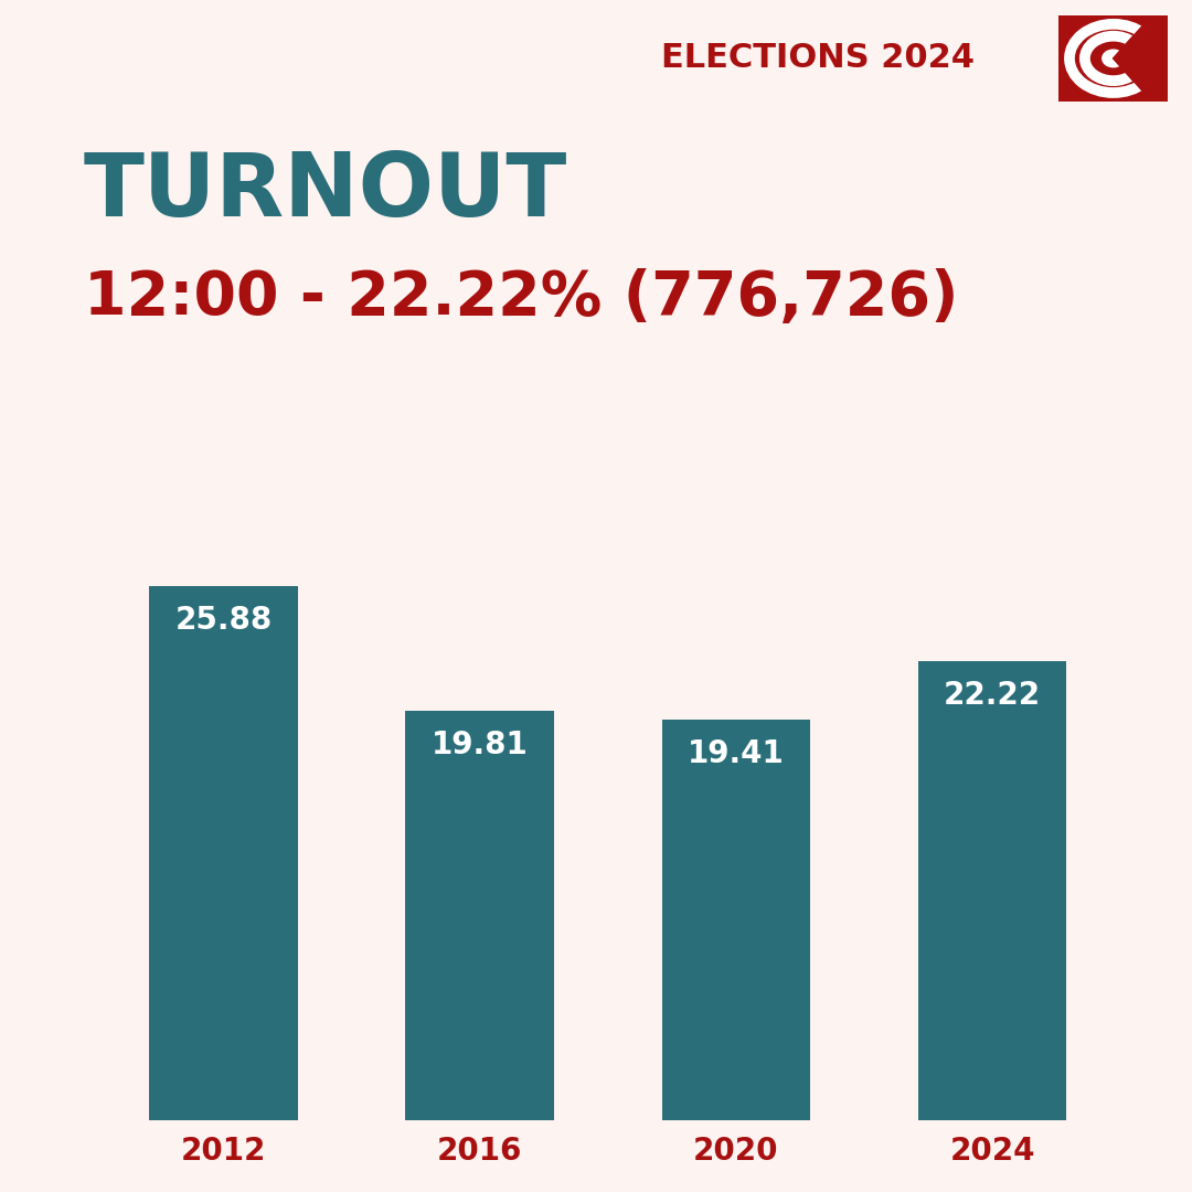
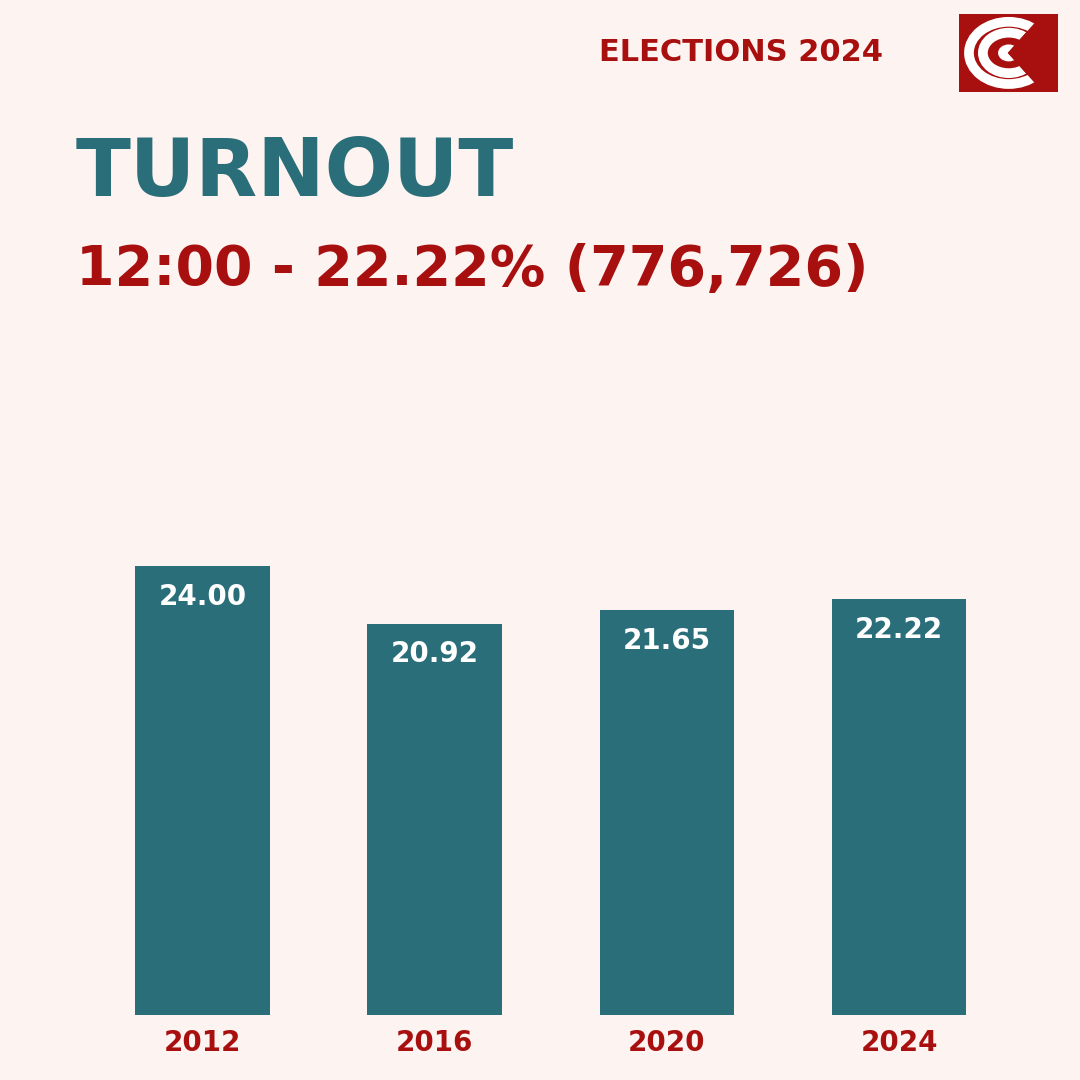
2012: 25.88 -> 24.00
2016: 19.81 -> 20.92
2020: 19.41 -> 21.65
